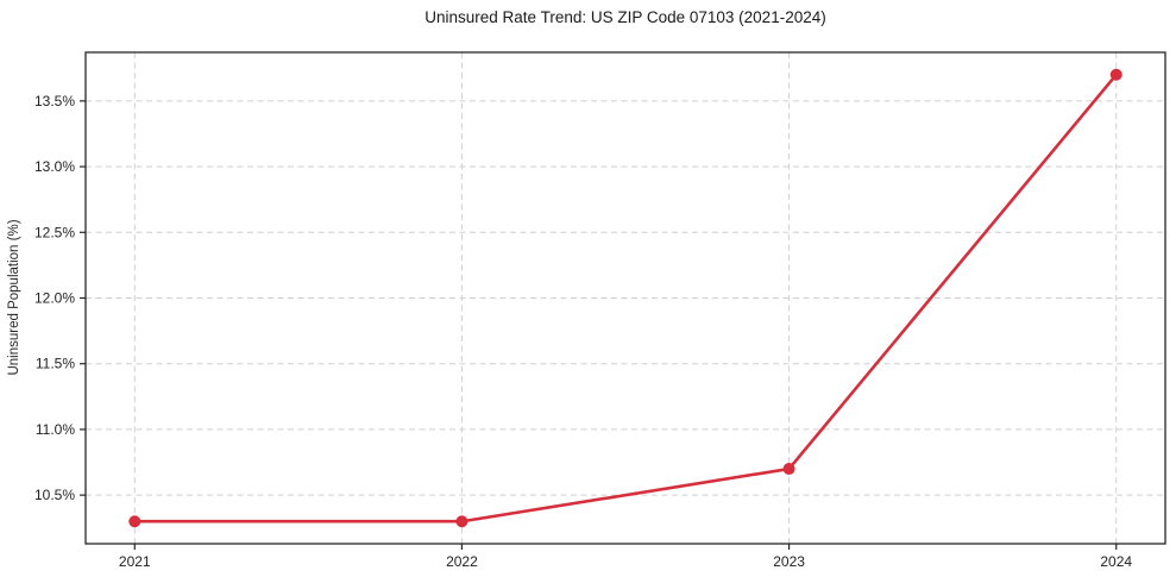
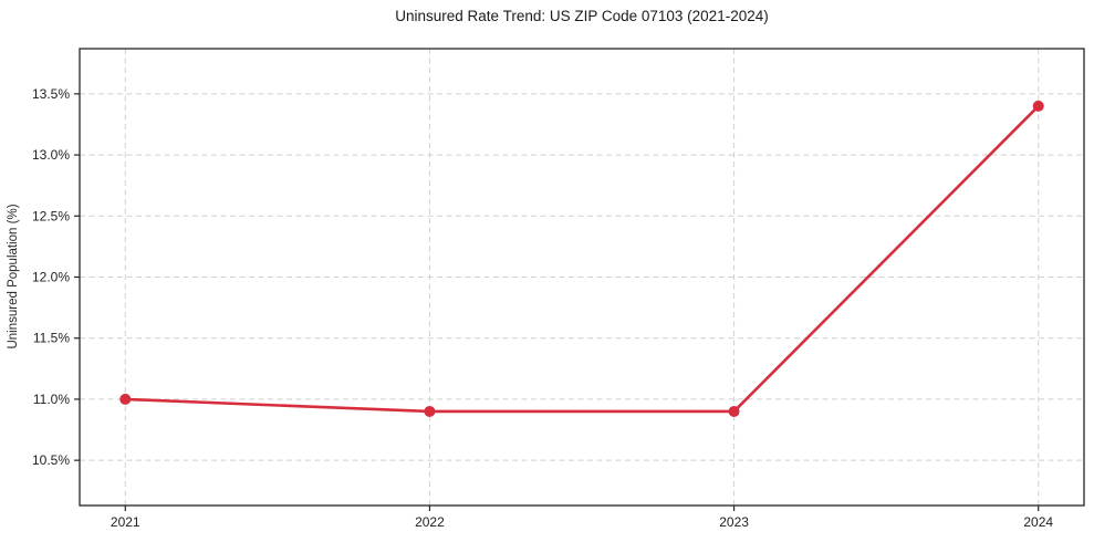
2021: 10.3% -> 11.0%
2022: 10.3% -> 10.9%
2023: 10.7% -> 10.9%
2024: 13.7% -> 13.4%
